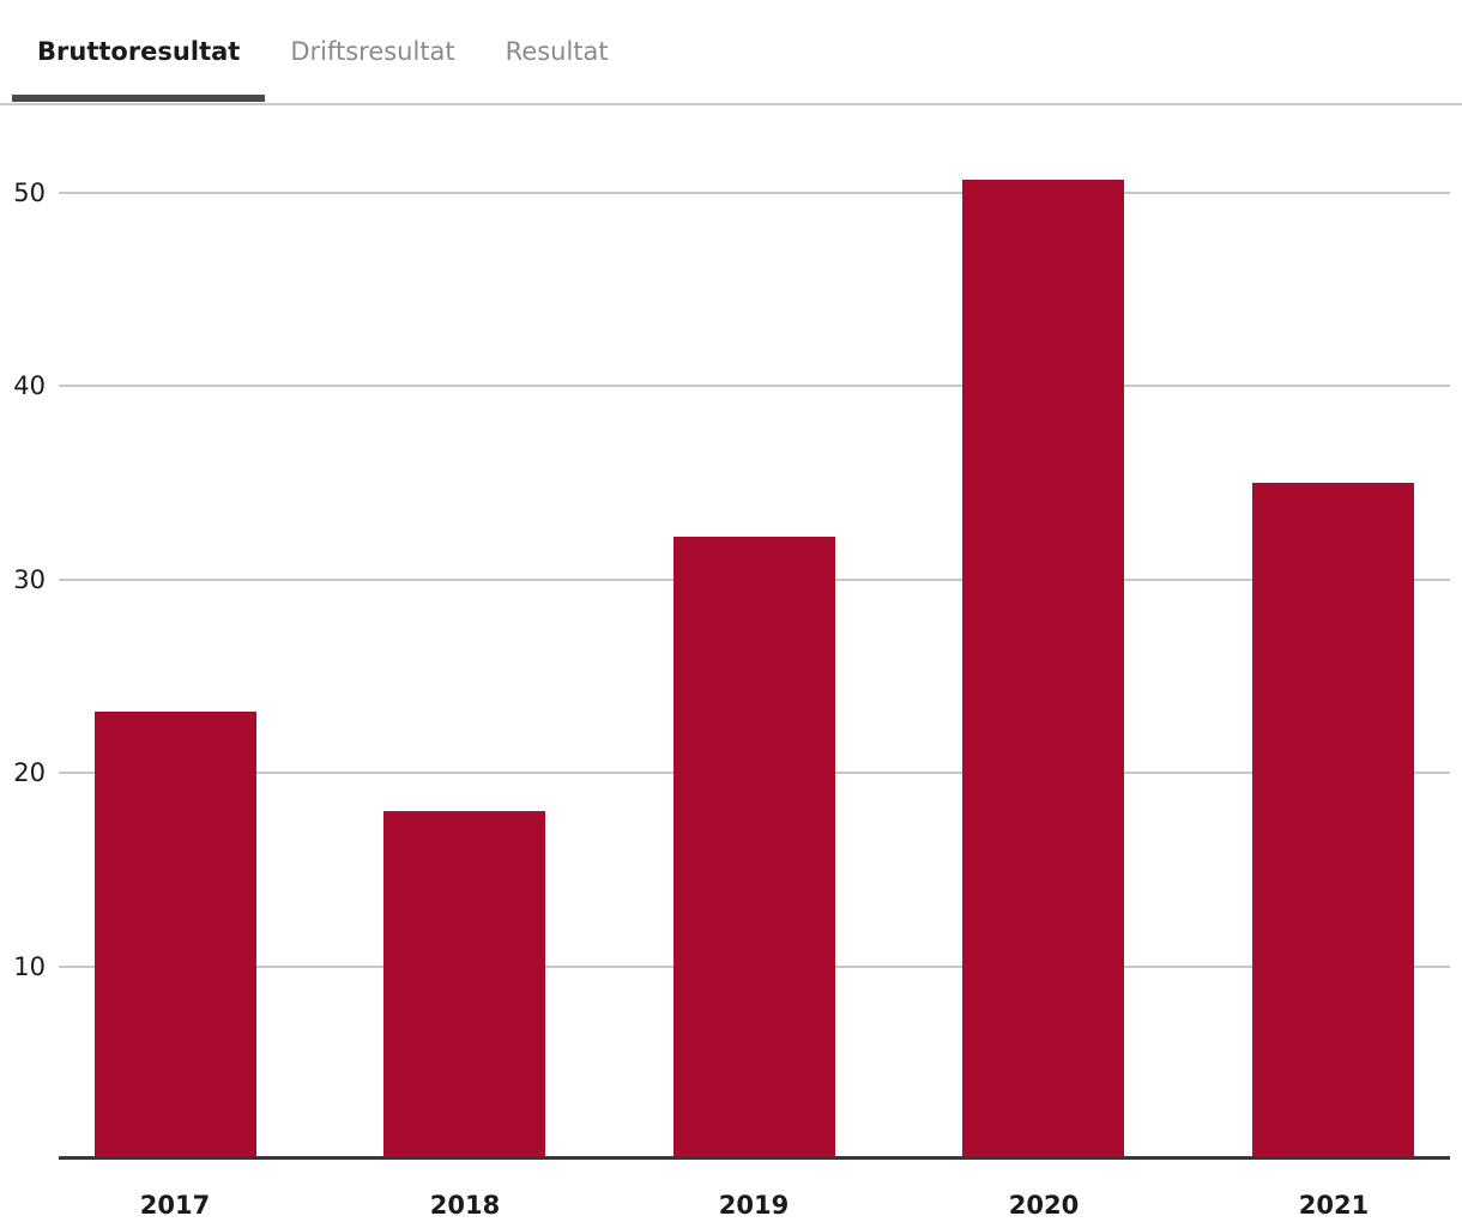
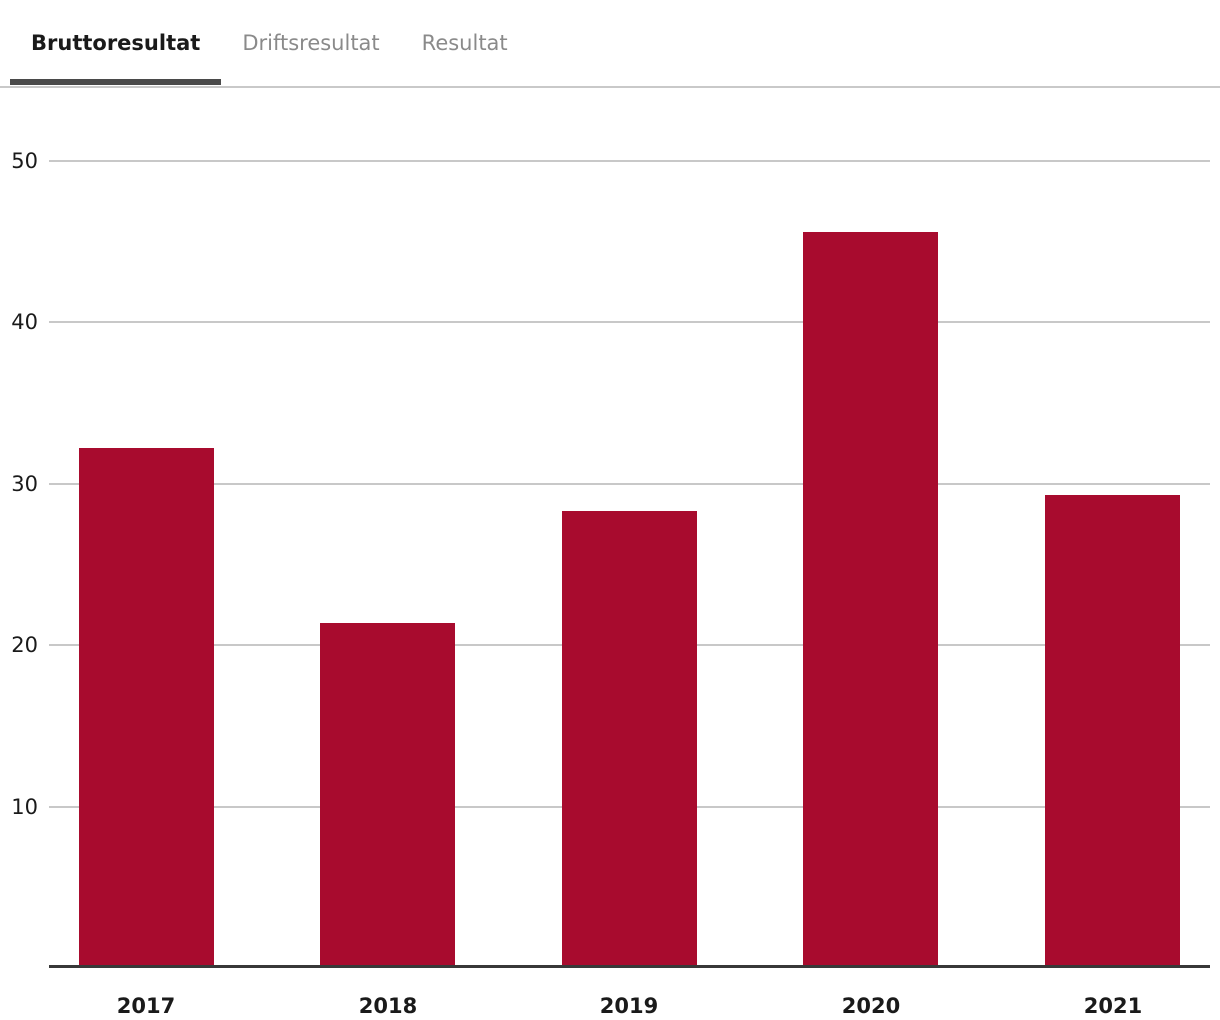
2017: 23.2 -> 32.2
2018: 18.0 -> 21.4
2019: 32.2 -> 28.3
2020: 50.7 -> 45.6
2021: 35.0 -> 29.3
